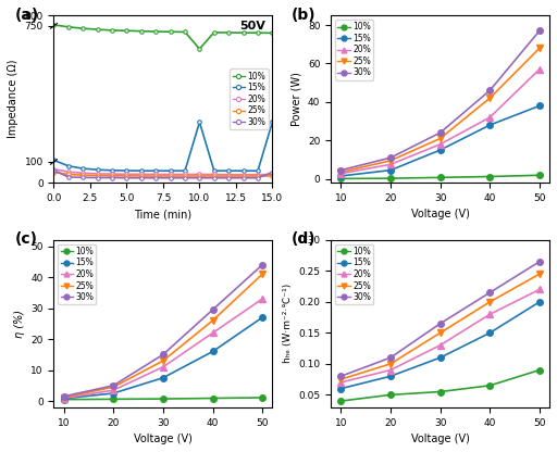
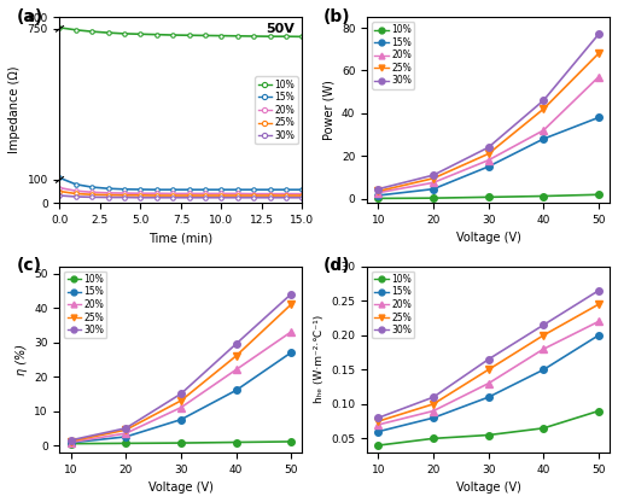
30%/0.0: 60 -> 30
10%/10.0: 640 -> 720
15%/10.0: 290 -> 60
15%/15.0: 290 -> 60
30%/15.0: 50 -> 20
